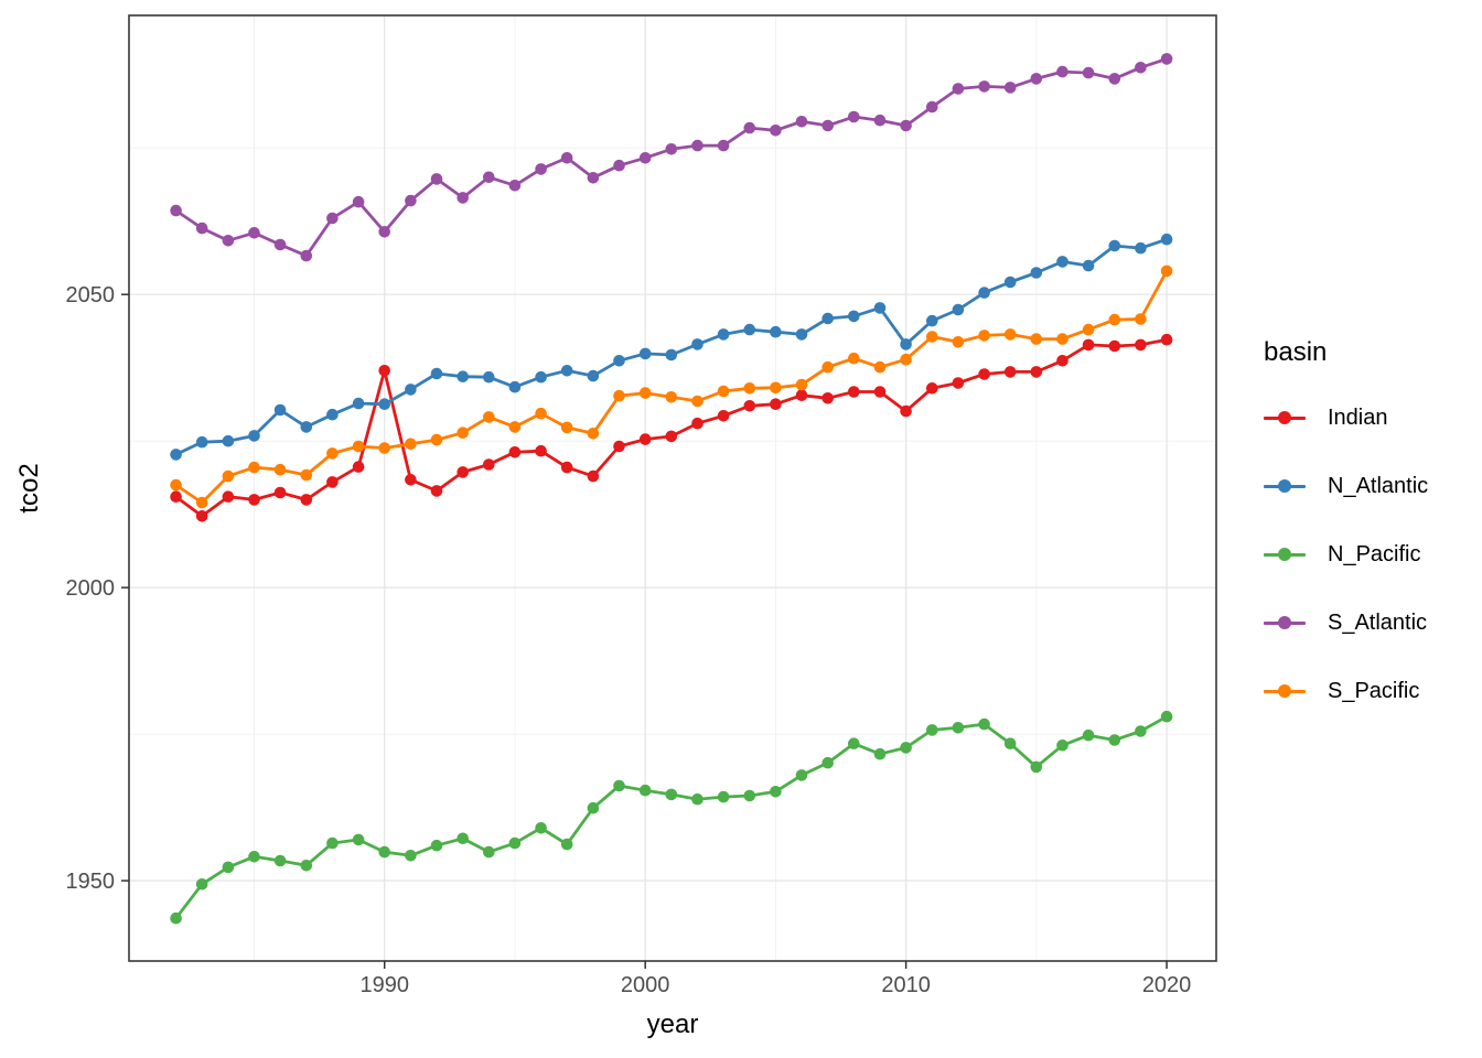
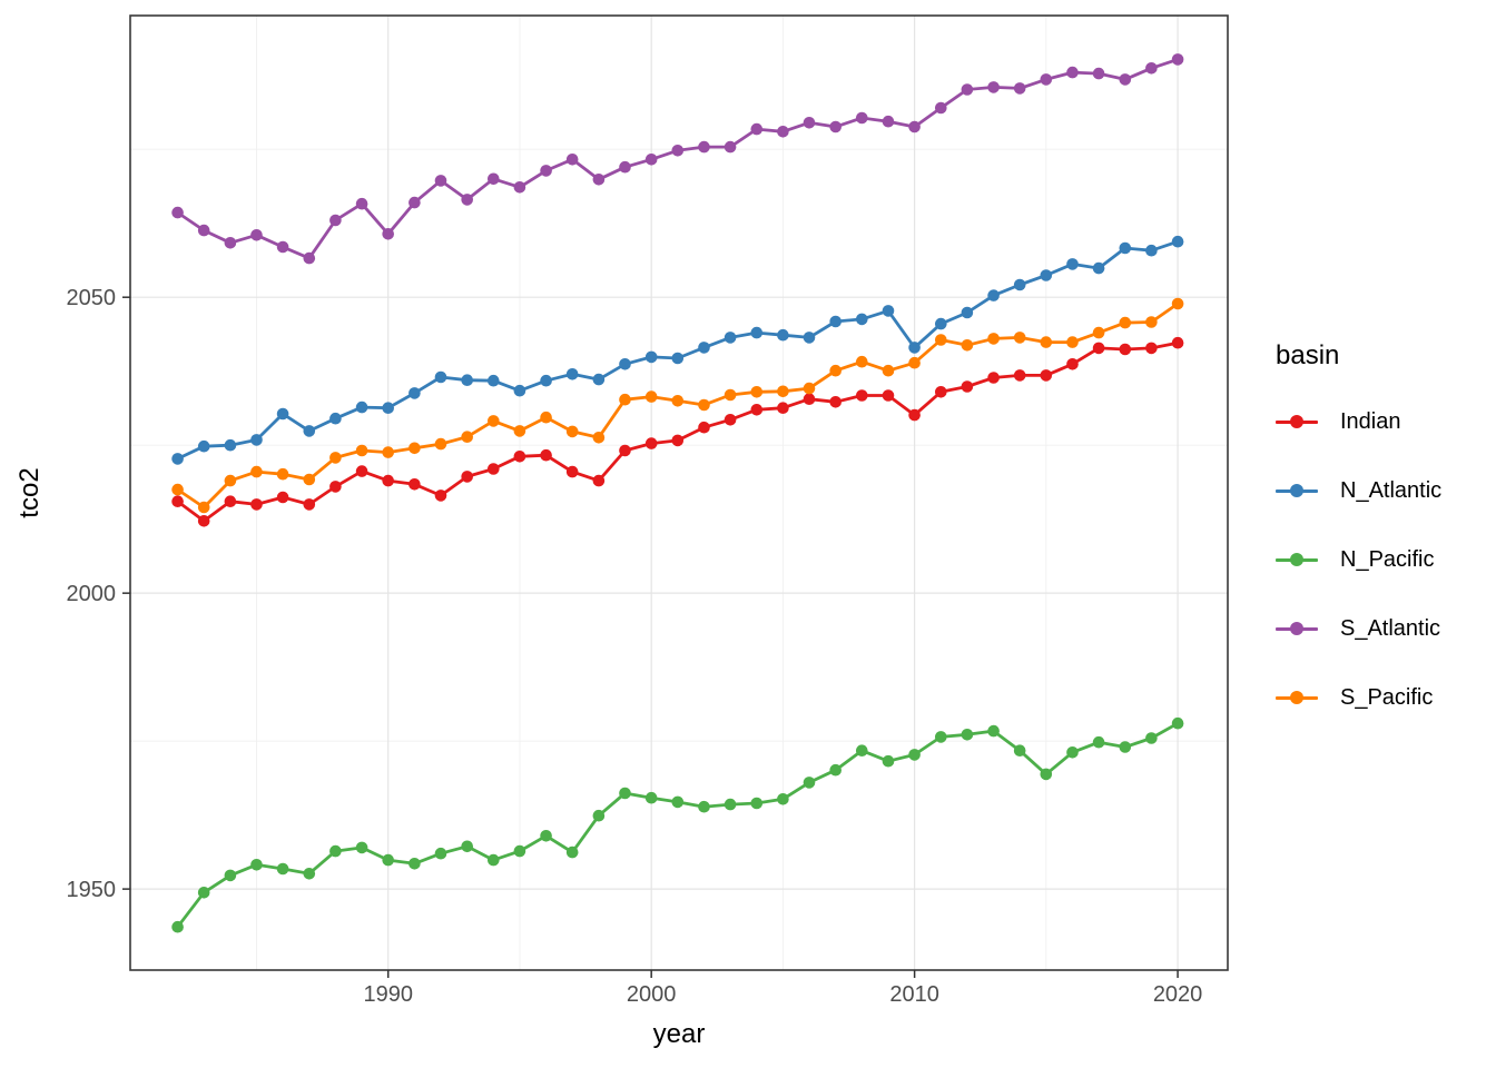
Indian/1990: 2037 -> 2019
S_Pacific/2020: 2054 -> 2049
